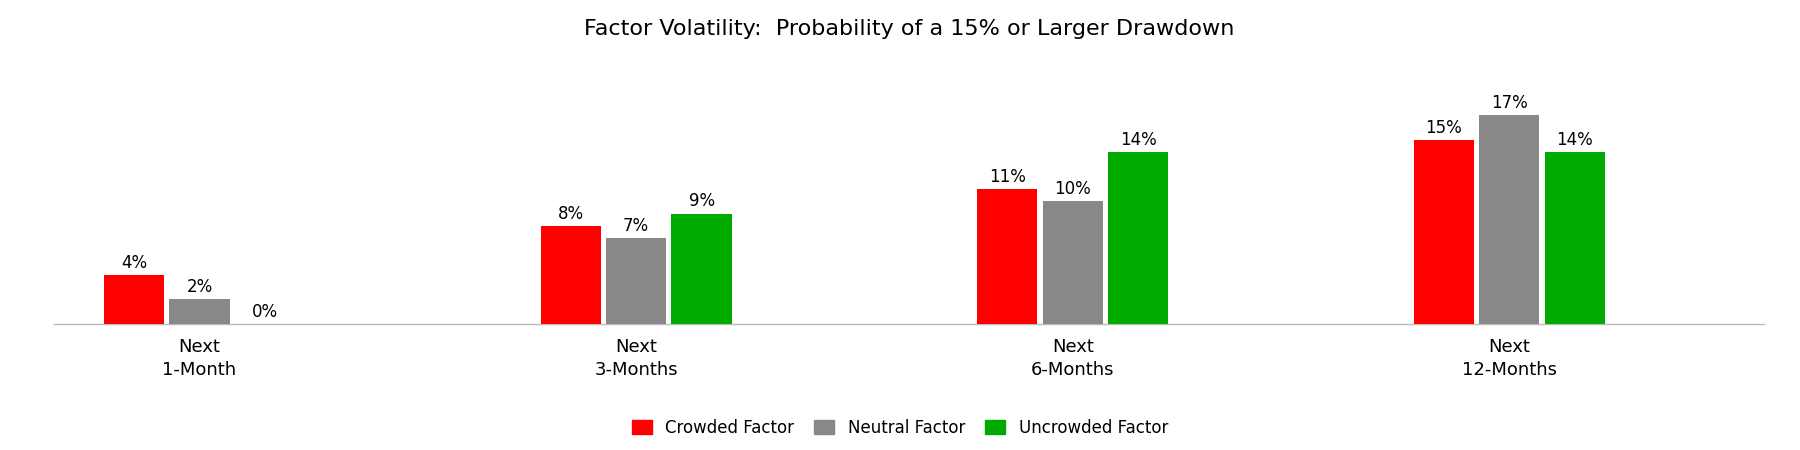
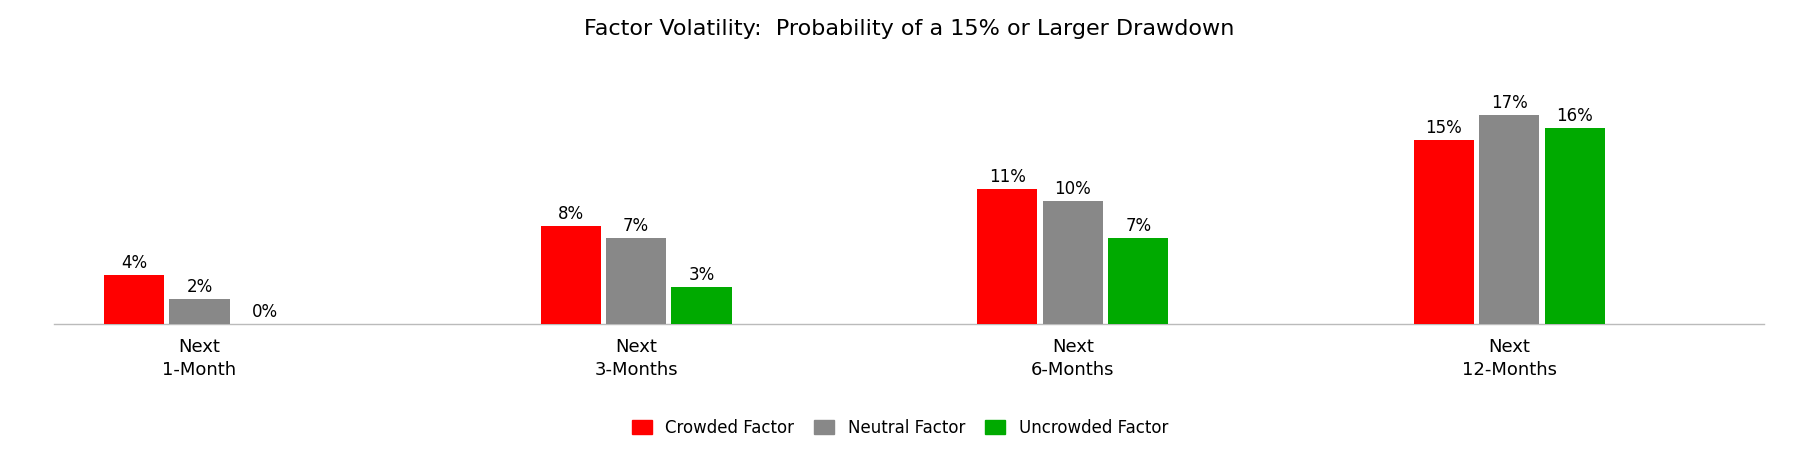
Uncrowded Factor/Next 3-Months: 9% -> 3%
Uncrowded Factor/Next 6-Months: 14% -> 7%
Uncrowded Factor/Next 12-Months: 14% -> 16%
